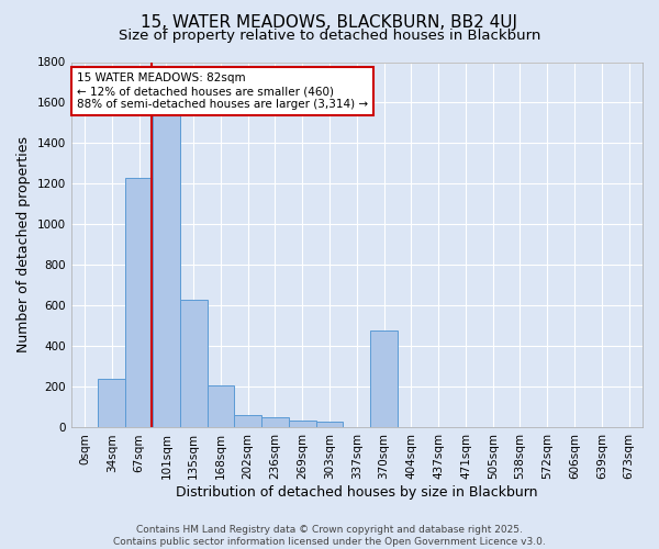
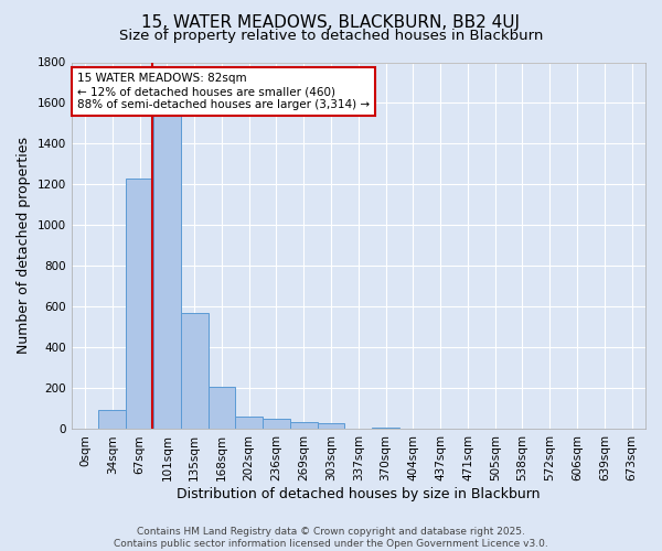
34sqm: 240 -> 100
135sqm: 630 -> 570
370sqm: 480 -> 10
